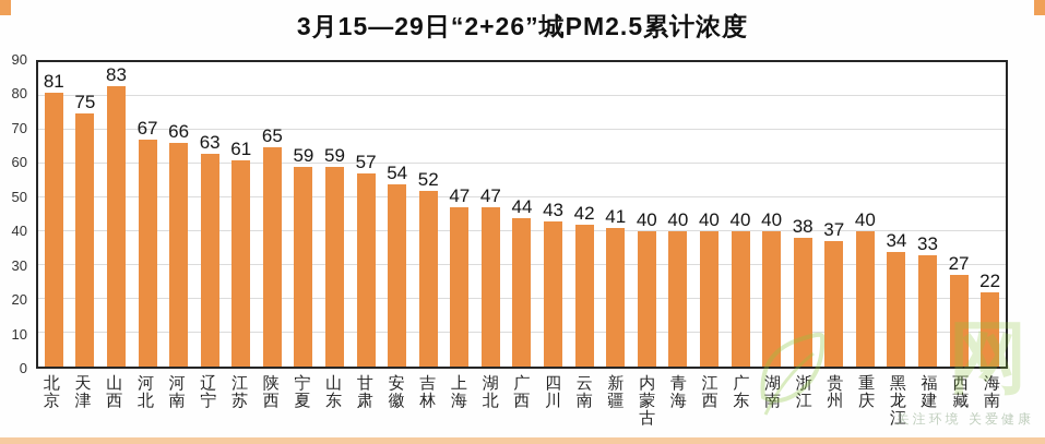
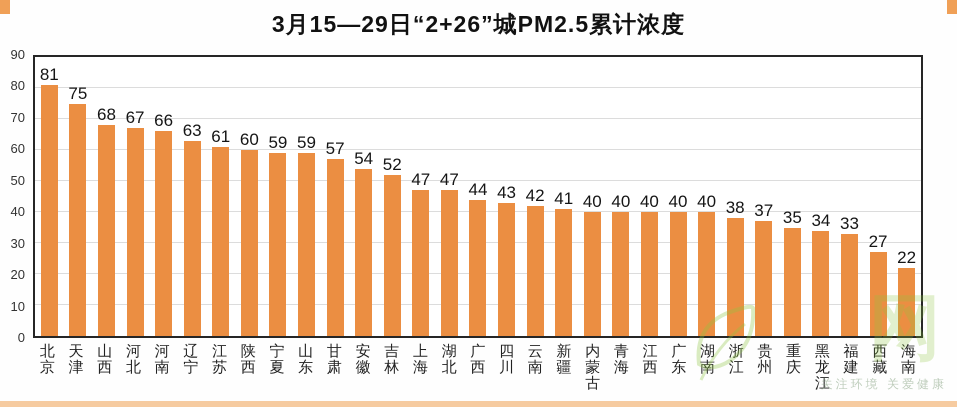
山西: 83 -> 68
陕西: 65 -> 60
重庆: 40 -> 35
